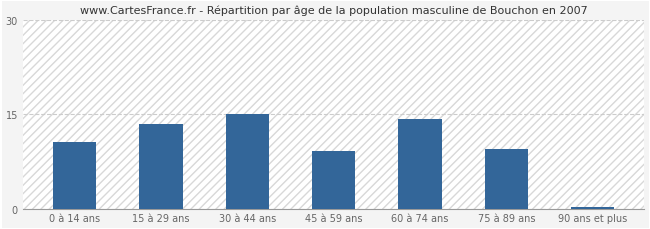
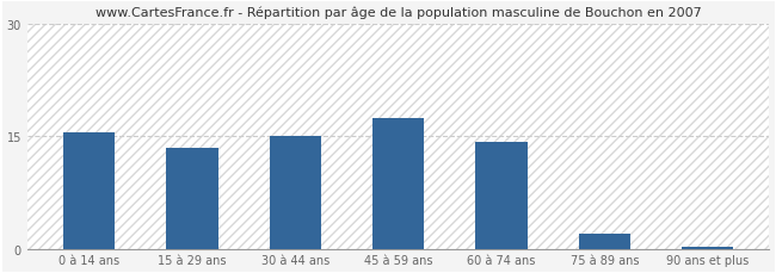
0 à 14 ans: 10.6 -> 15.5
45 à 59 ans: 9.2 -> 17.5
75 à 89 ans: 9.4 -> 2.0
